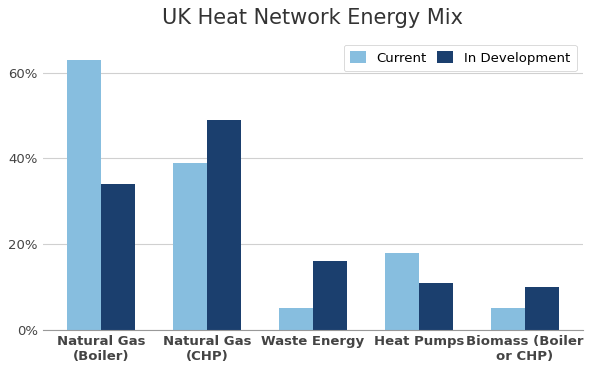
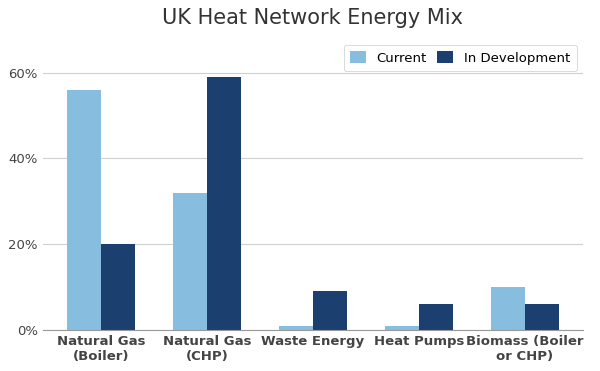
Current/Natural Gas (Boiler): 63% -> 56%
In Development/Natural Gas (Boiler): 34% -> 20%
Current/Natural Gas (CHP): 39% -> 32%
In Development/Natural Gas (CHP): 49% -> 59%
Current/Waste Energy: 5% -> 1%
In Development/Waste Energy: 16% -> 9%
Current/Heat Pumps: 18% -> 1%
In Development/Heat Pumps: 11% -> 6%
Current/Biomass (Boiler or CHP): 5% -> 10%
In Development/Biomass (Boiler or CHP): 10% -> 6%
